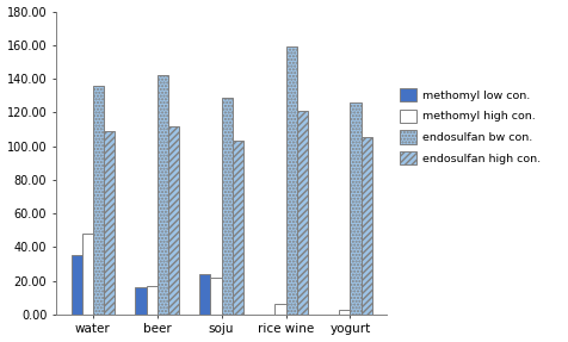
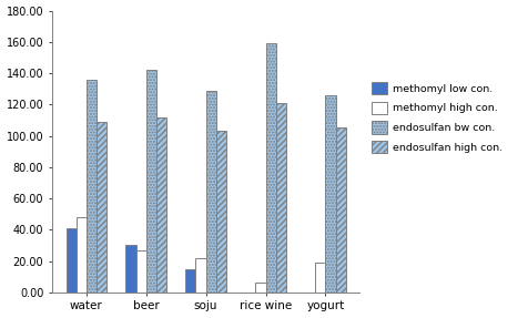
methomyl low con./water: 35 -> 41
methomyl low con./beer: 16 -> 30
methomyl high con./beer: 17 -> 27
methomyl low con./soju: 24 -> 15
methomyl high con./yogurt: 3 -> 19
